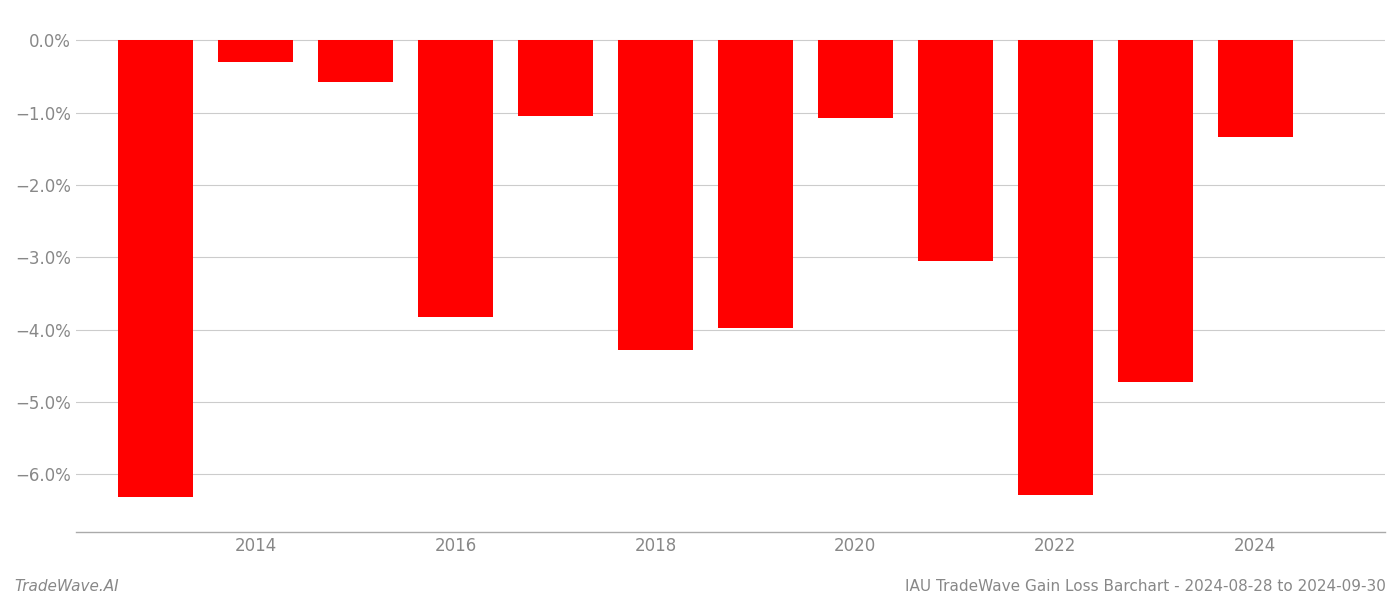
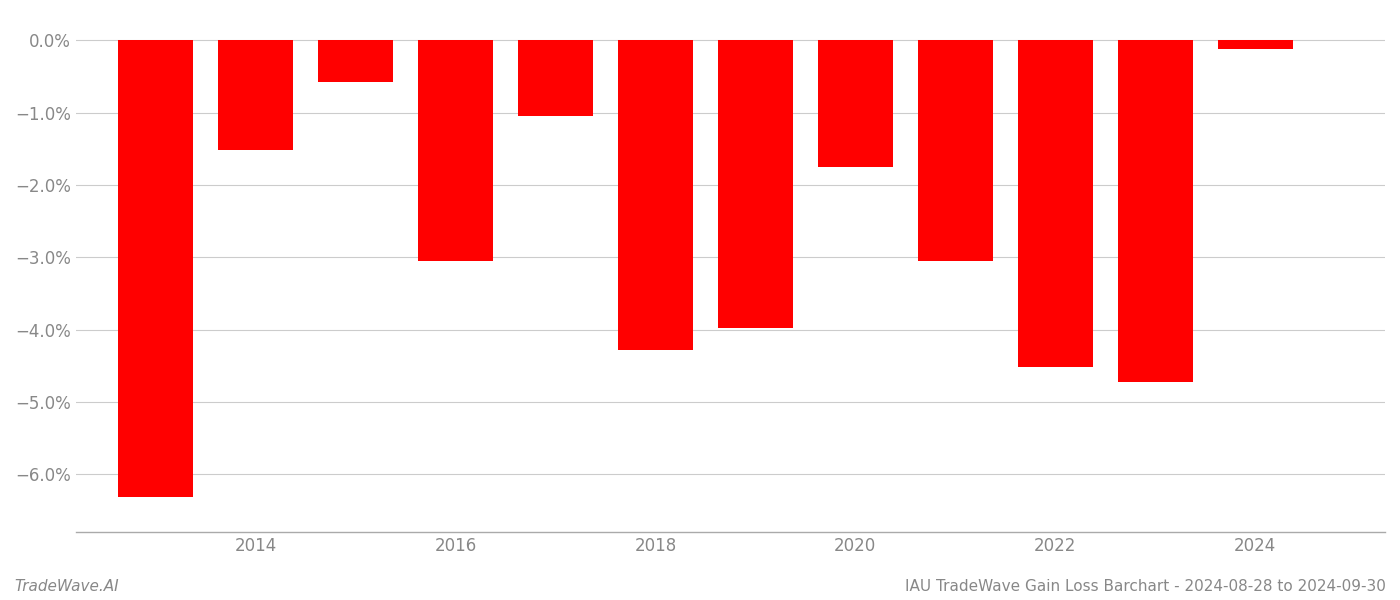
2014: -0.30% -> -1.52%
2016: -3.82% -> -3.05%
2020: -1.08% -> -1.75%
2022: -6.28% -> -4.52%
2024: -1.34% -> -0.12%
